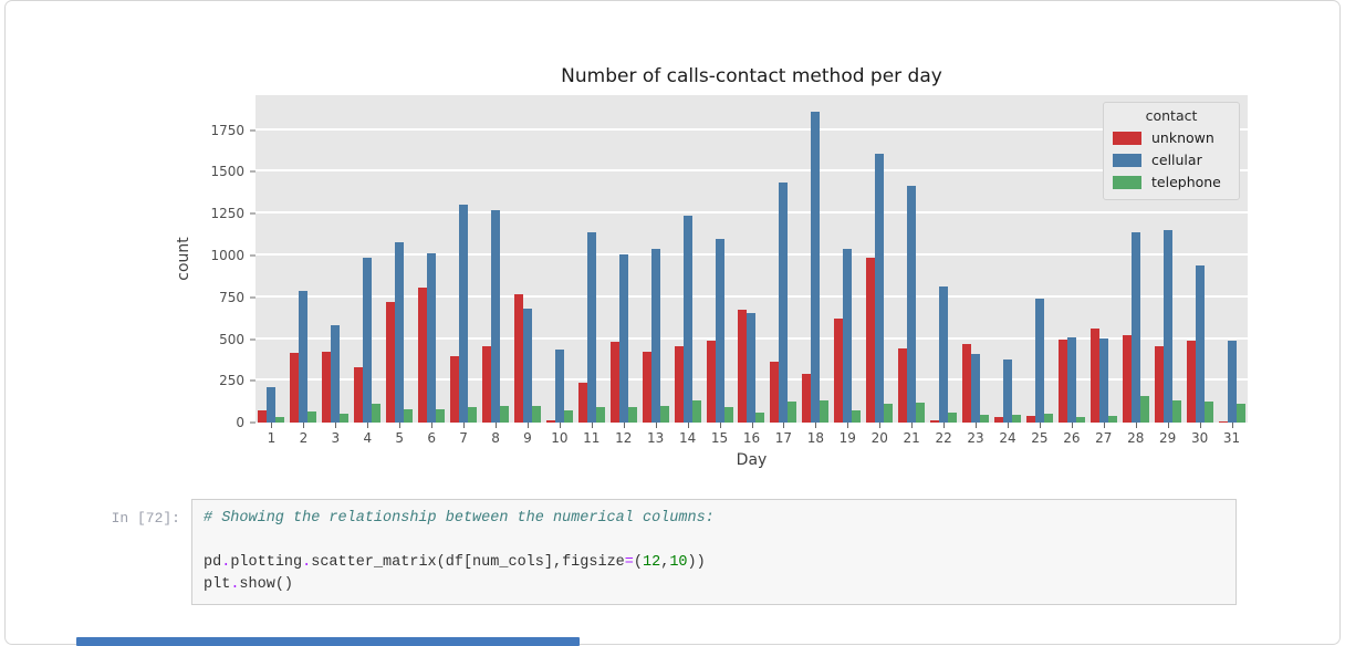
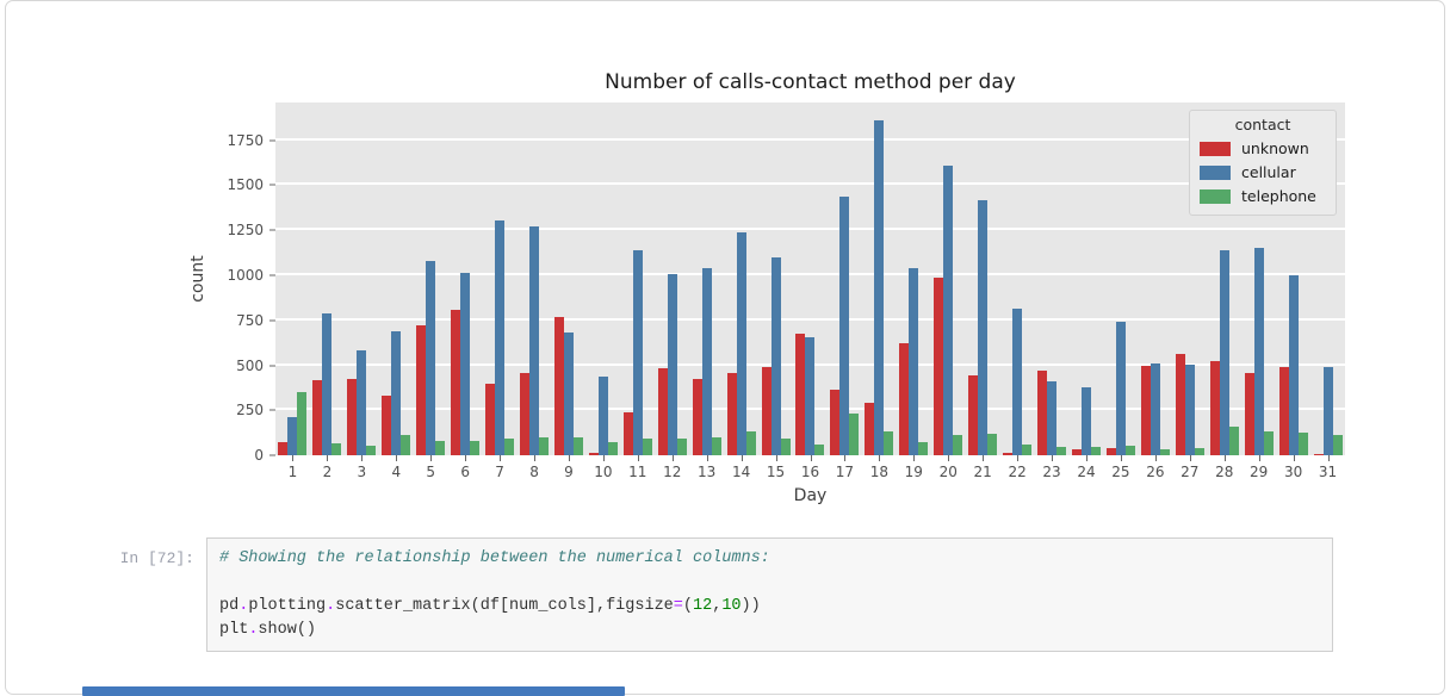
telephone/1: 30 -> 350
cellular/4: 990 -> 690
telephone/17: 120 -> 230
cellular/30: 940 -> 1000
